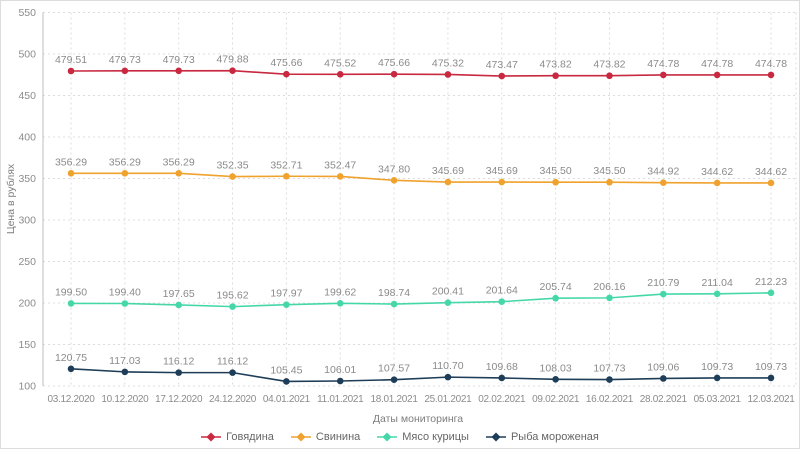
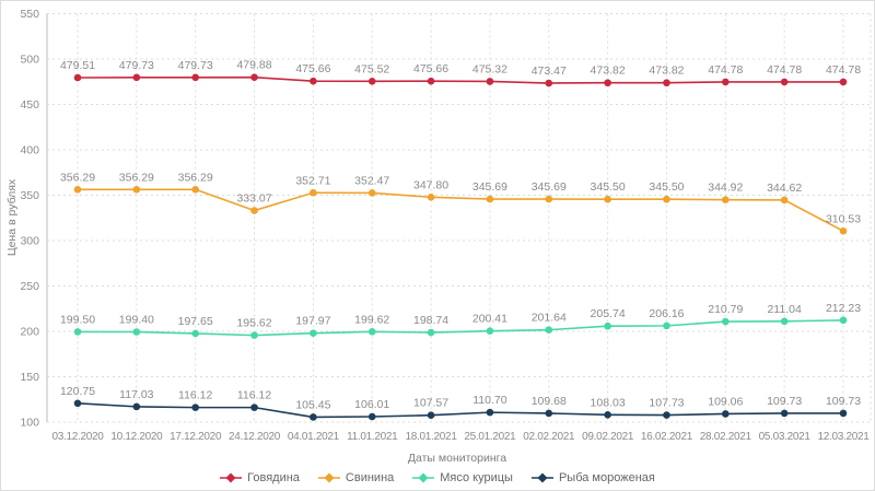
Свинина/24.12.2020: 352.35 -> 333.07
Свинина/12.03.2021: 344.62 -> 310.53
